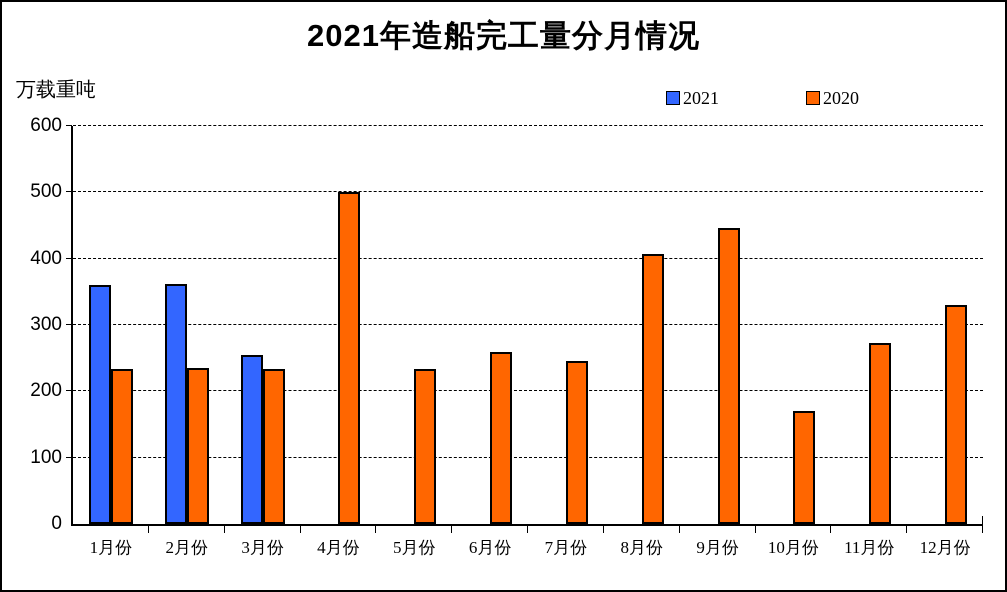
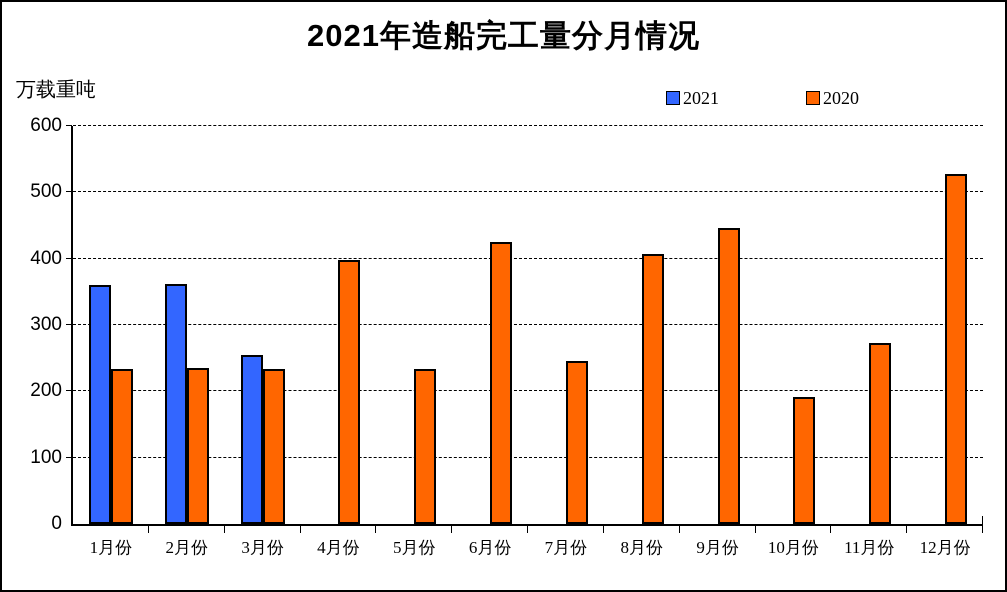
2020/4月份: 500 -> 400
2020/6月份: 260 -> 420
2020/10月份: 170 -> 190
2020/12月份: 330 -> 530
